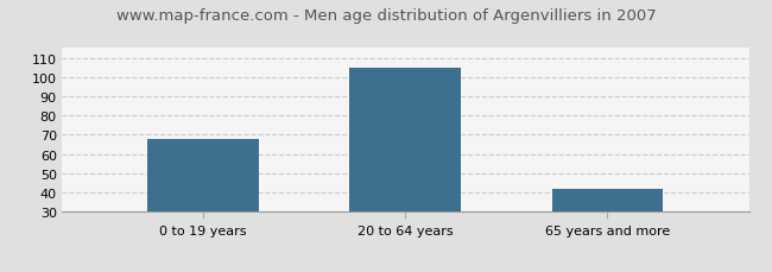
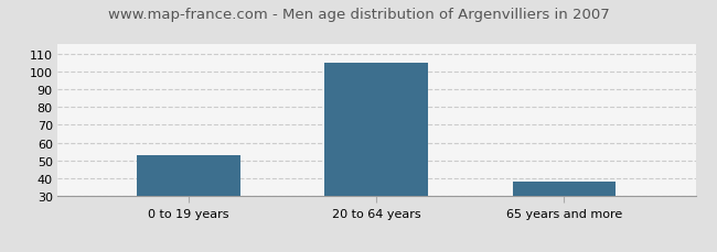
0 to 19 years: 68 -> 53
65 years and more: 42 -> 38
